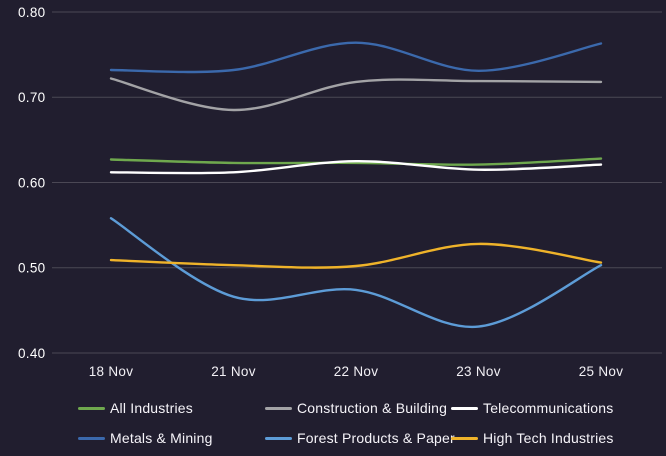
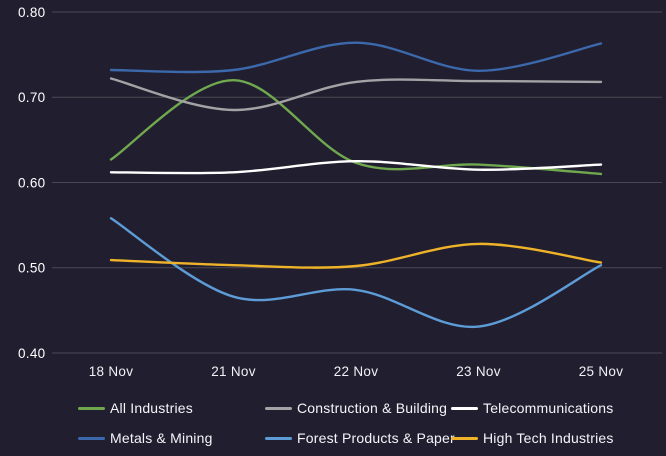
All Industries/21 Nov: 0.62 -> 0.72
All Industries/25 Nov: 0.63 -> 0.61
